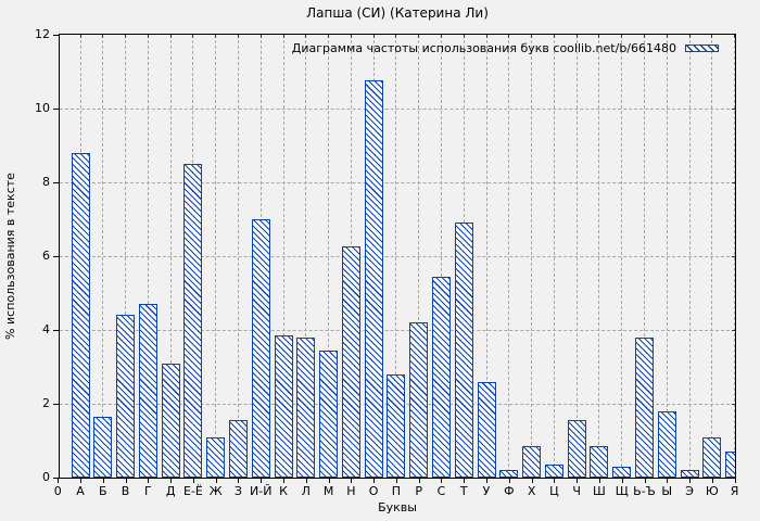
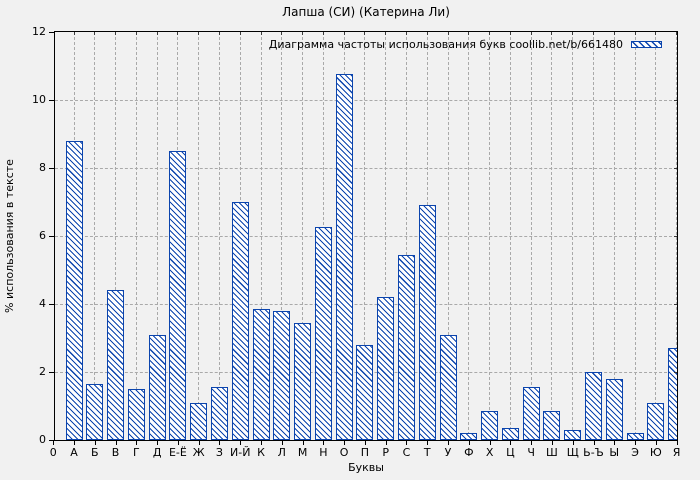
Г: 4.7 -> 1.5
У: 2.6 -> 3.1
Ь-Ъ: 3.8 -> 2.0
Я: 0.7 -> 2.7
